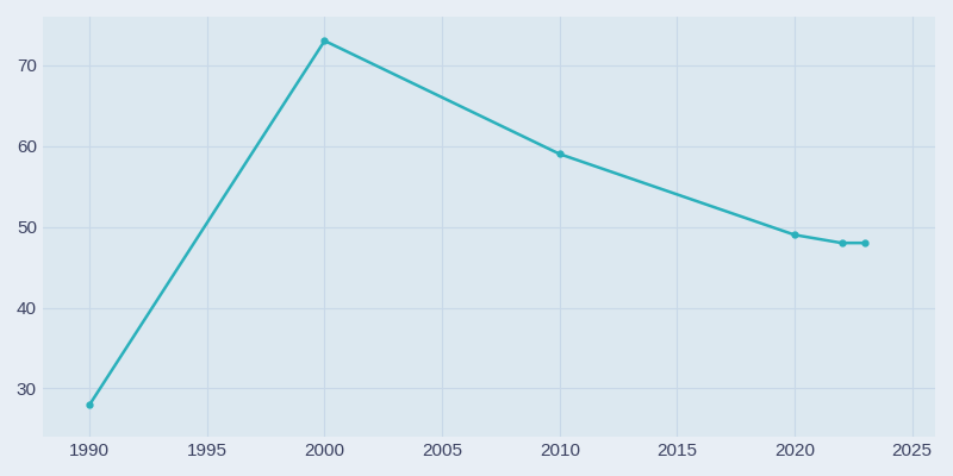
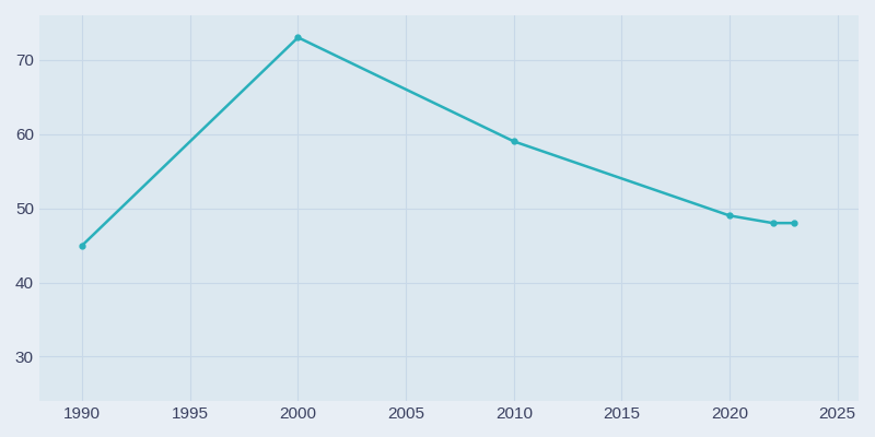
1990: 28 -> 45
